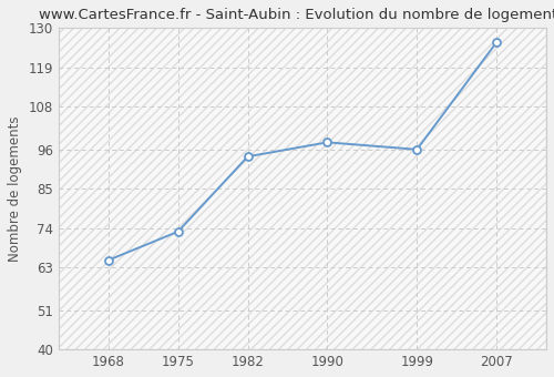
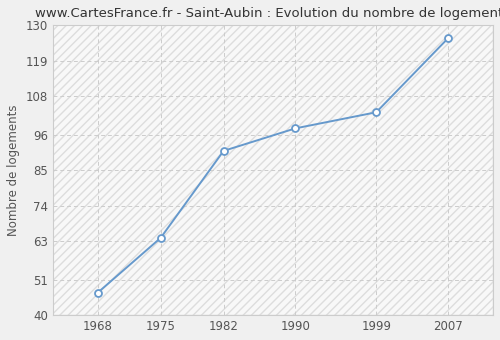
1968: 65 -> 47
1975: 73 -> 64
1982: 94 -> 91
1999: 96 -> 103
